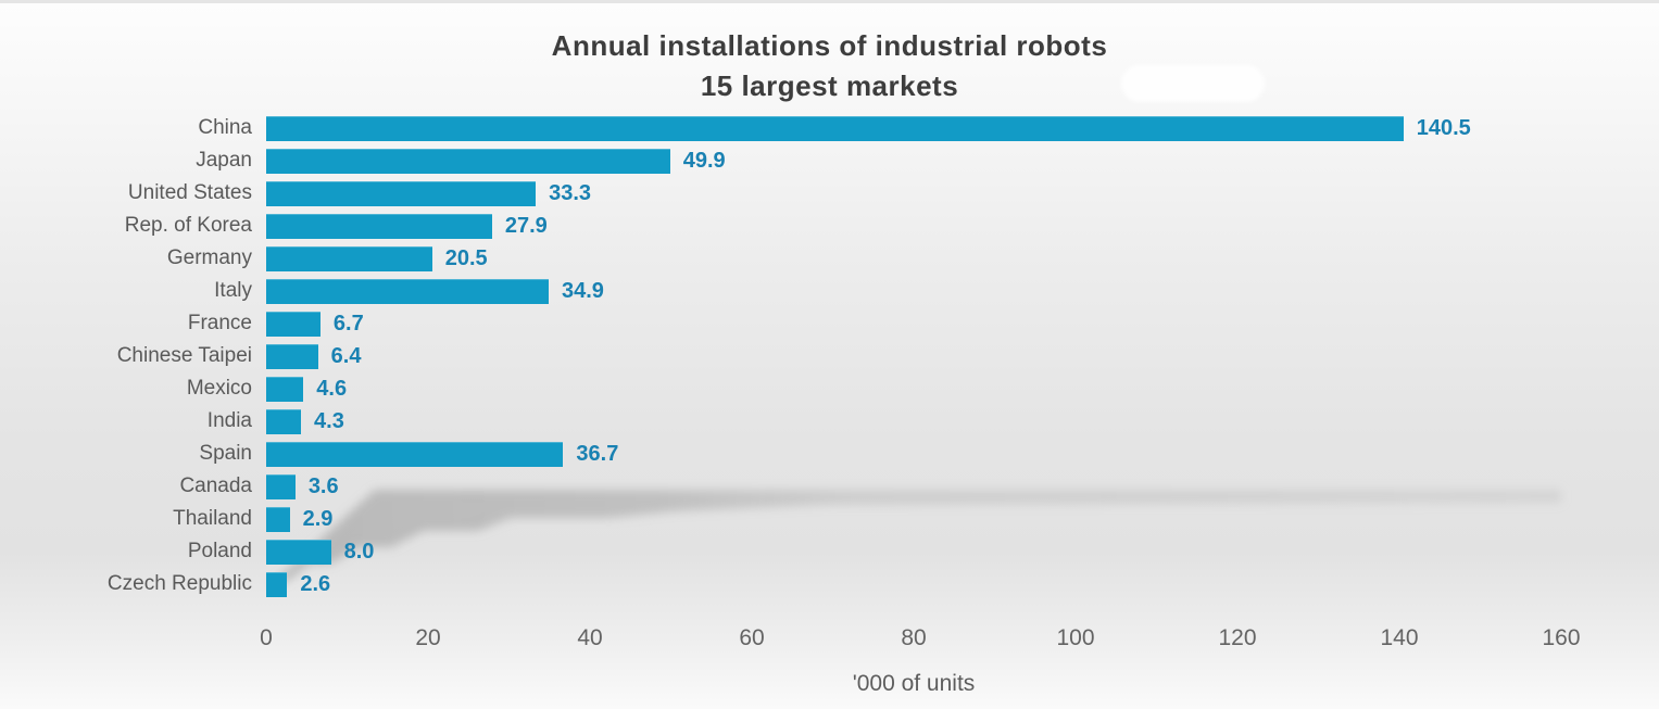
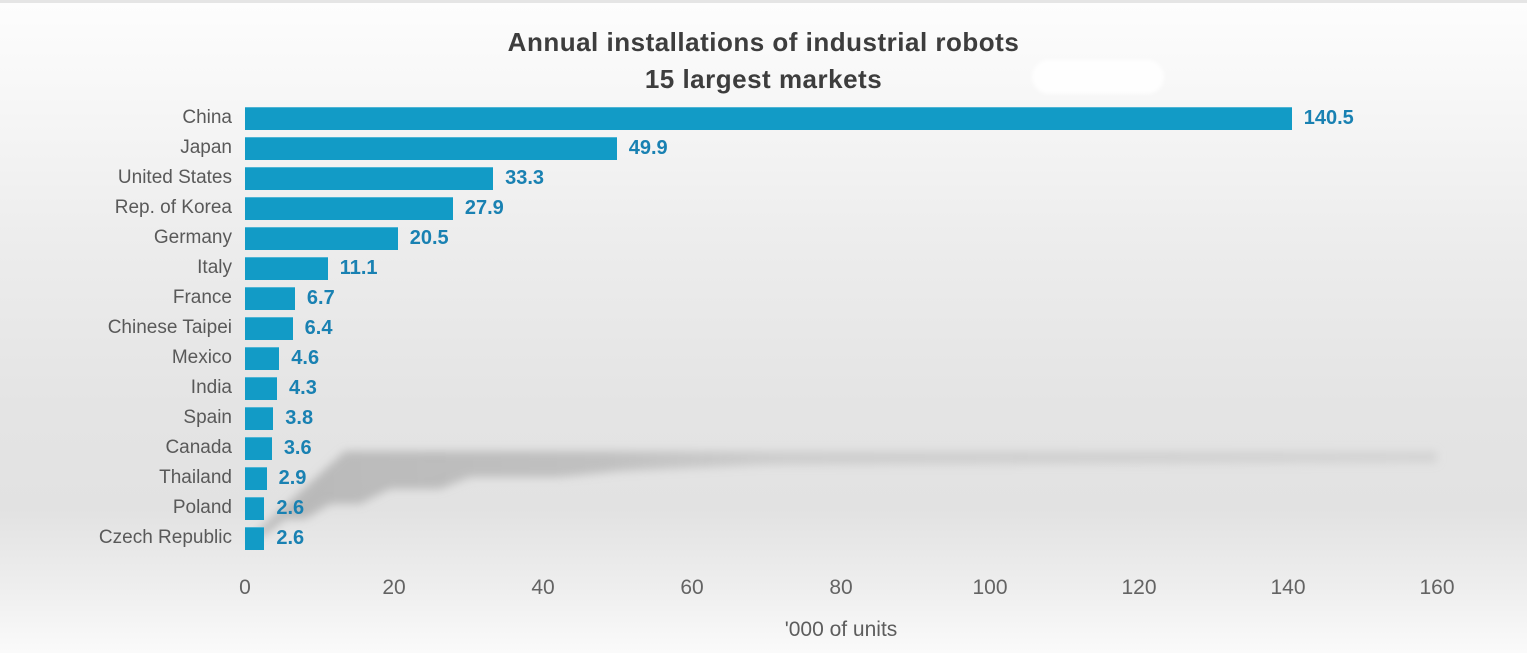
Italy: 34.9 -> 11.1
Spain: 36.7 -> 3.8
Poland: 8.0 -> 2.6
